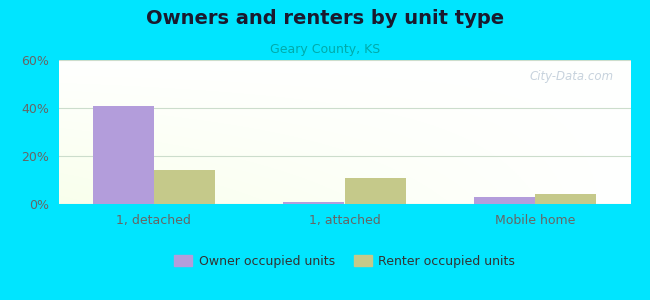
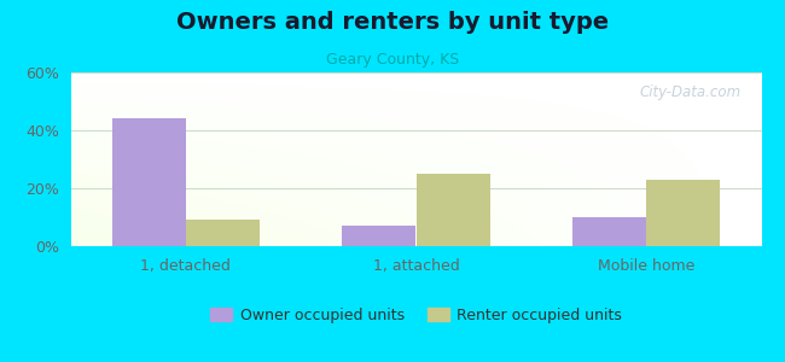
Owner occupied units/1, detached: 41% -> 44%
Renter occupied units/1, detached: 14% -> 9%
Owner occupied units/1, attached: 1% -> 7%
Renter occupied units/1, attached: 11% -> 25%
Owner occupied units/Mobile home: 3% -> 10%
Renter occupied units/Mobile home: 4% -> 23%
